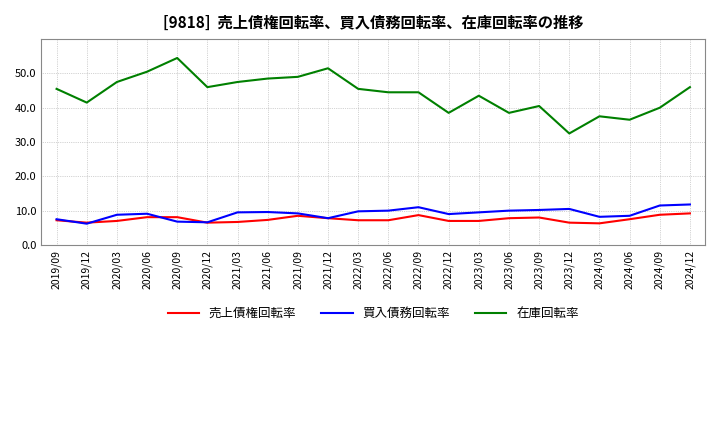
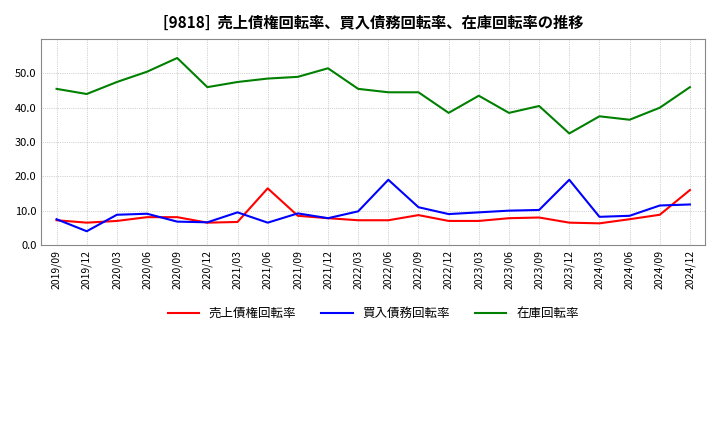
買入債務回転率/2019/12: 6.2 -> 4.0
在庫回転率/2019/12: 41.5 -> 44.0
売上債権回転率/2021/06: 7.3 -> 16.5
買入債務回転率/2021/06: 9.6 -> 6.5
買入債務回転率/2022/06: 10.0 -> 19.0
買入債務回転率/2023/12: 10.5 -> 19.0
売上債権回転率/2024/12: 9.2 -> 16.0
